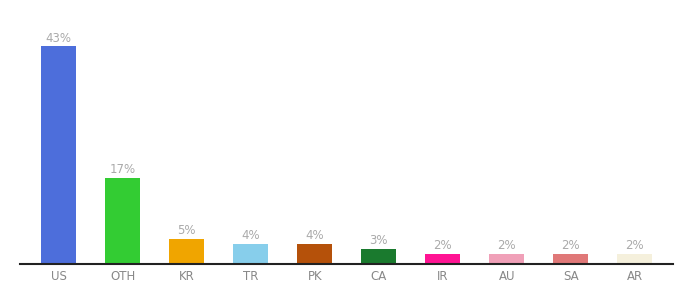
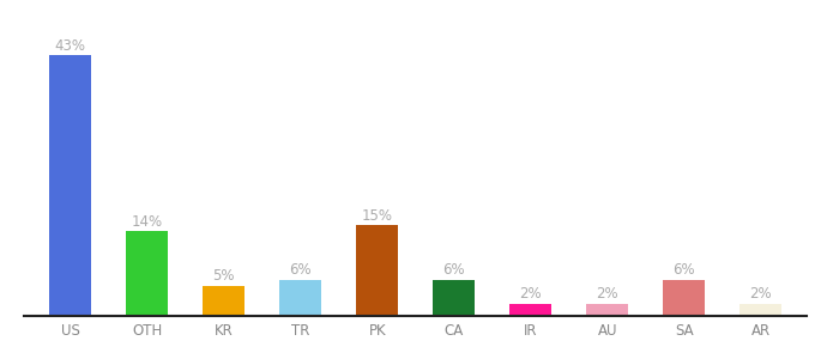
OTH: 17% -> 14%
TR: 4% -> 6%
PK: 4% -> 15%
CA: 3% -> 6%
SA: 2% -> 6%
